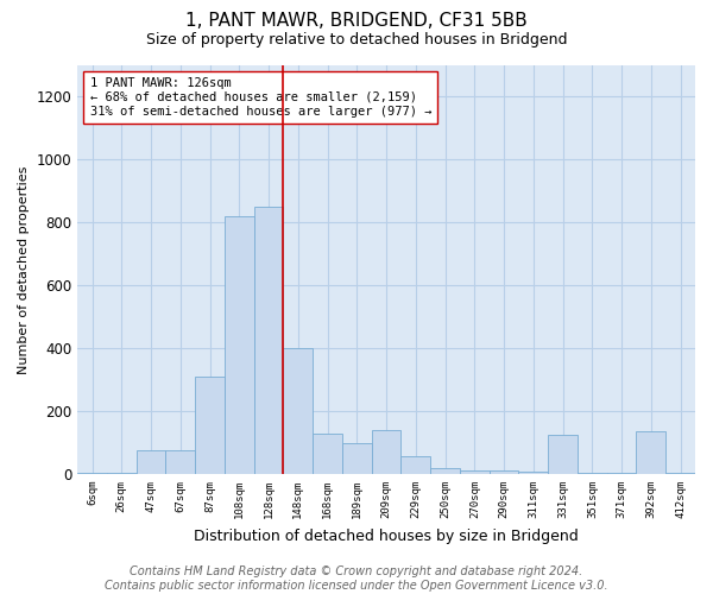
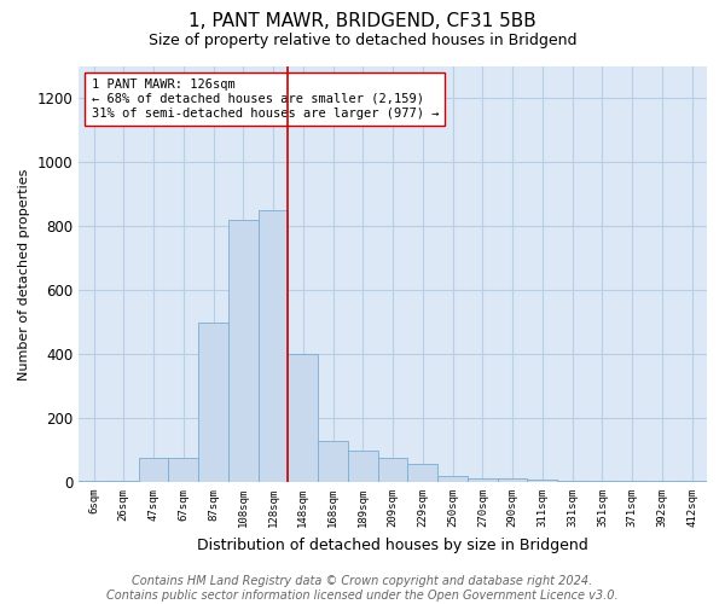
87sqm: 310 -> 500
209sqm: 140 -> 75
331sqm: 125 -> 5
392sqm: 135 -> 3
